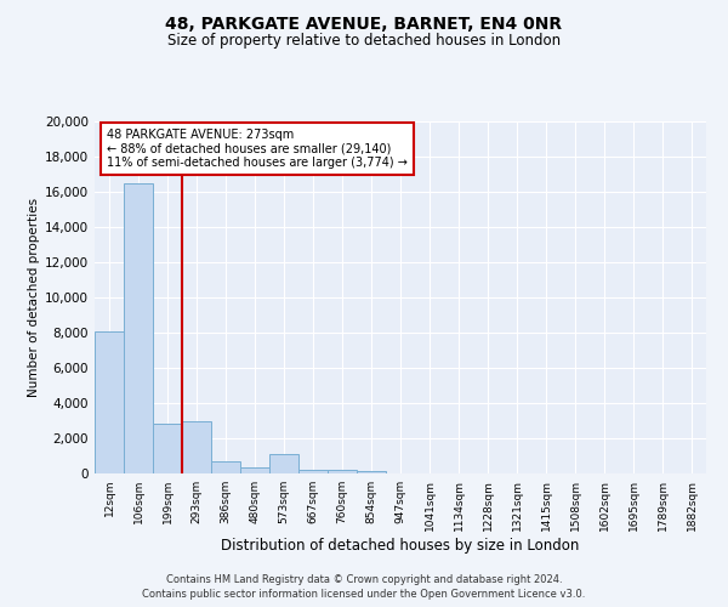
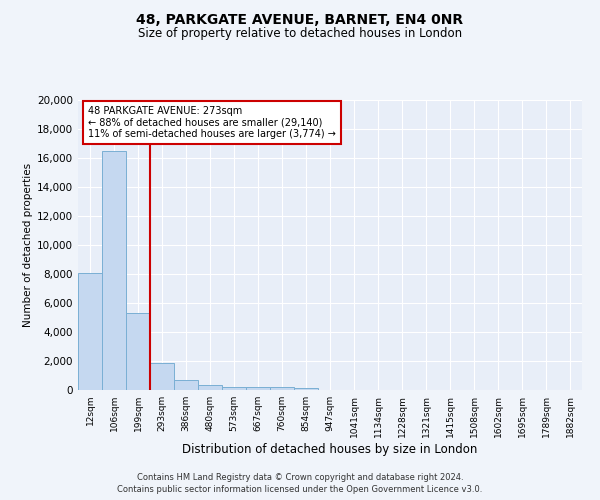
199sqm: 2,800 -> 5,300
293sqm: 3,000 -> 1,800
573sqm: 1,100 -> 200
